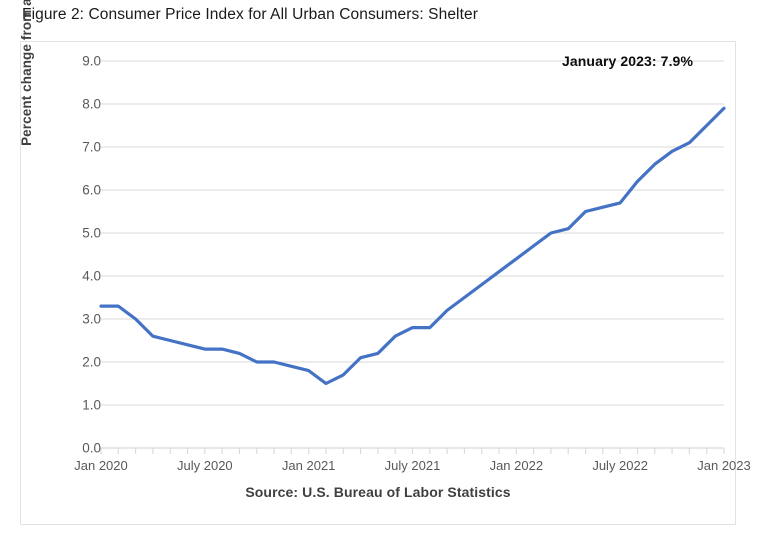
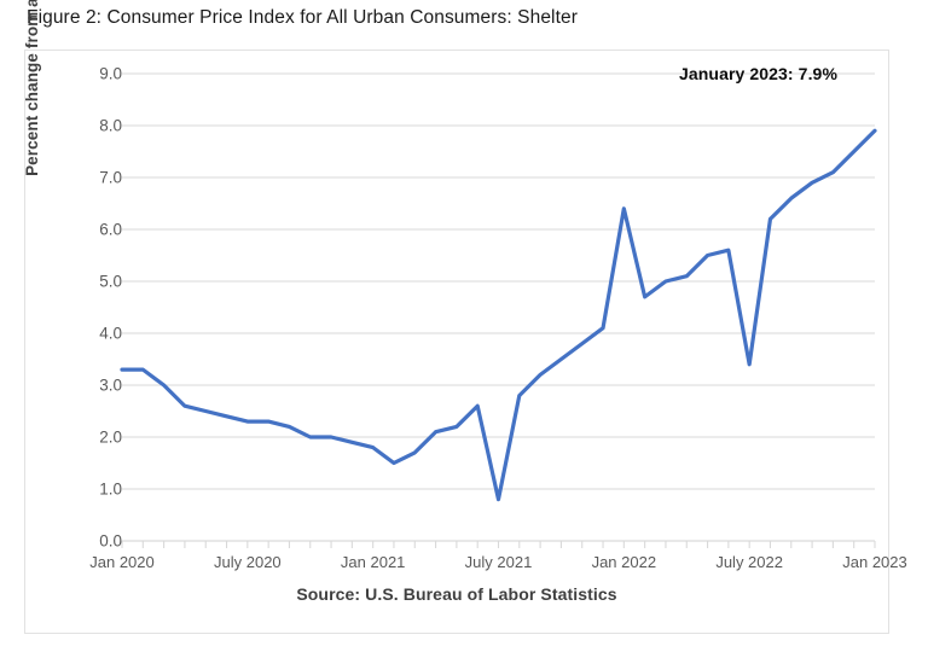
July 2021: 2.8 -> 0.8
Jan 2022: 4.4 -> 6.4
July 2022: 5.7 -> 3.4
